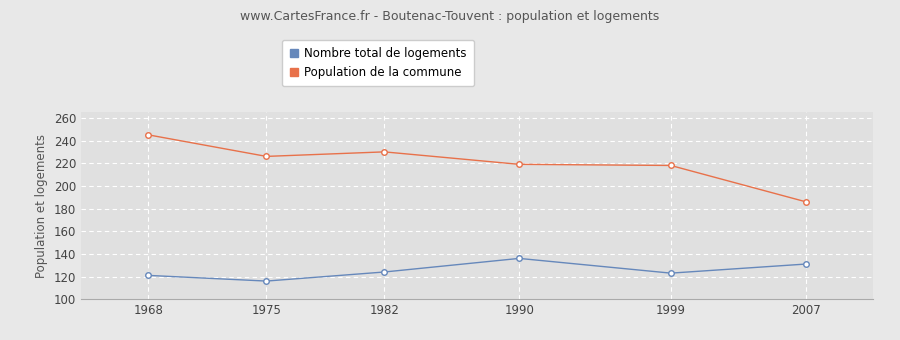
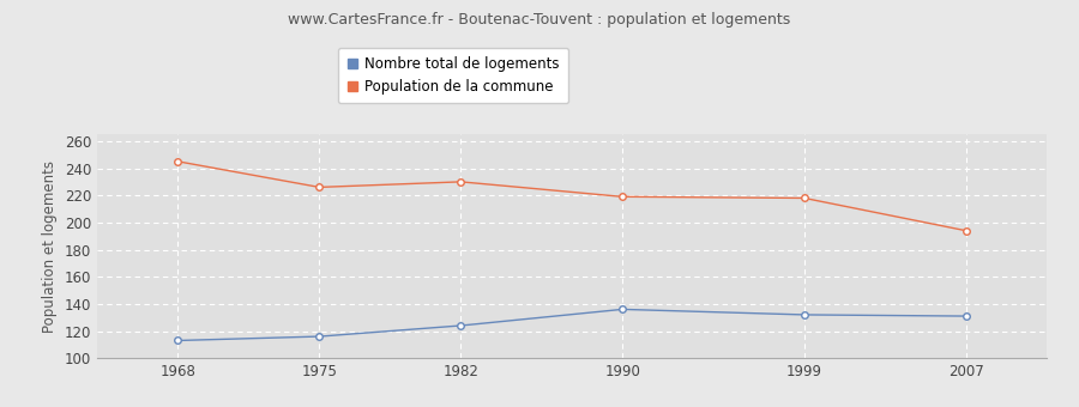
Nombre total de logements/1968: 121 -> 113
Nombre total de logements/1999: 123 -> 132
Population de la commune/2007: 186 -> 194
